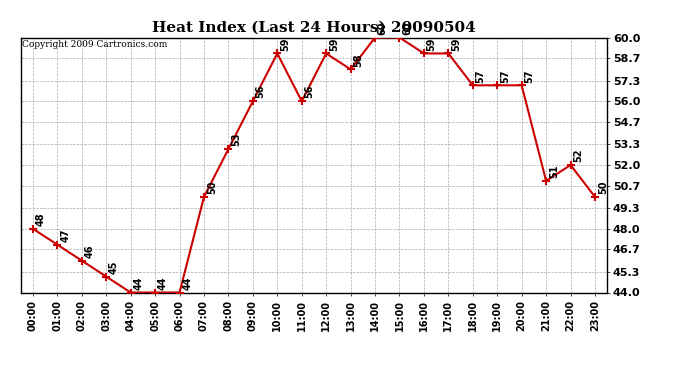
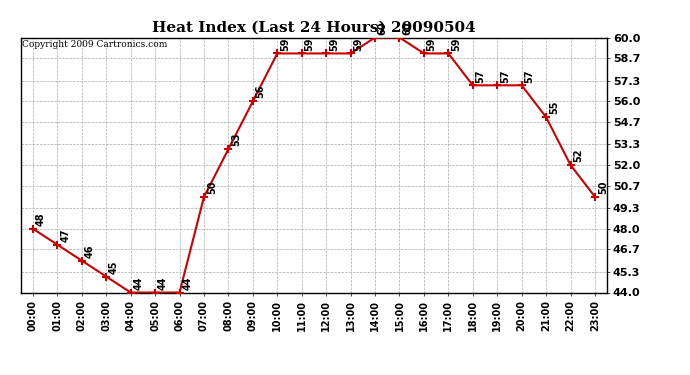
11:00: 56 -> 59
13:00: 58 -> 59
21:00: 51 -> 55
